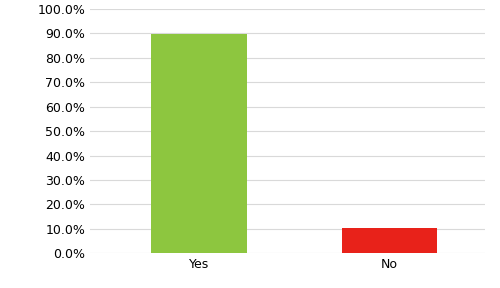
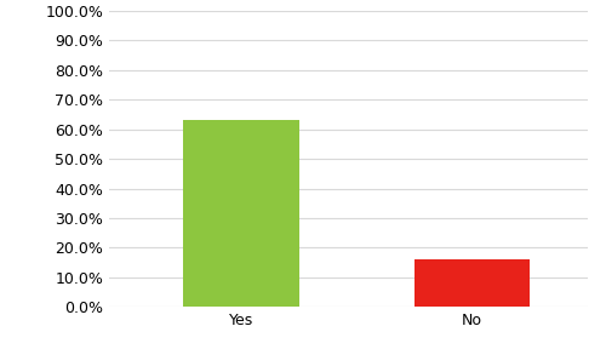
Yes: 89.5% -> 63.0%
No: 10.5% -> 16.0%
